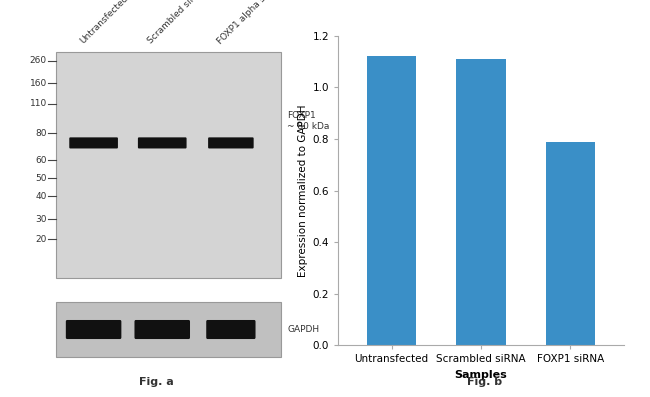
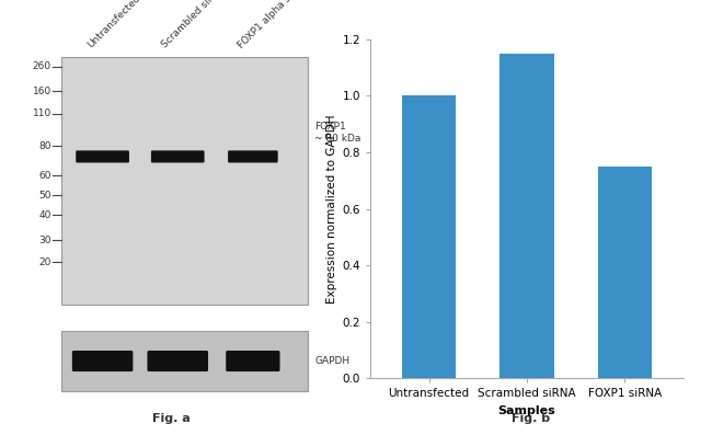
Untransfected: 1.12 -> 1.00
Scrambled siRNA: 1.11 -> 1.15
FOXP1 siRNA: 0.79 -> 0.75
